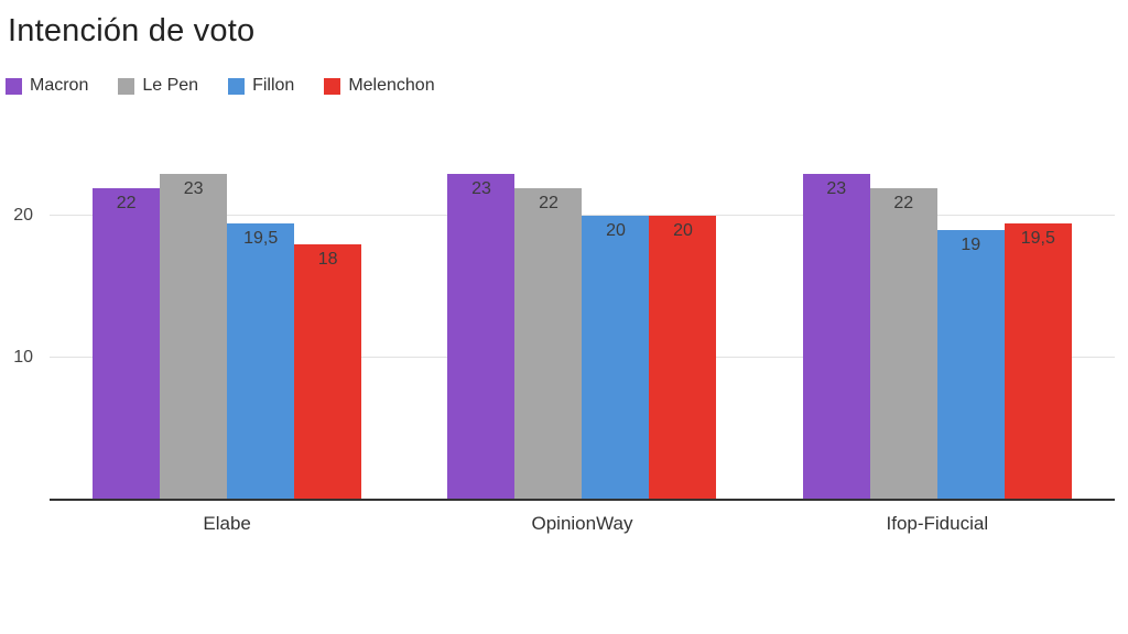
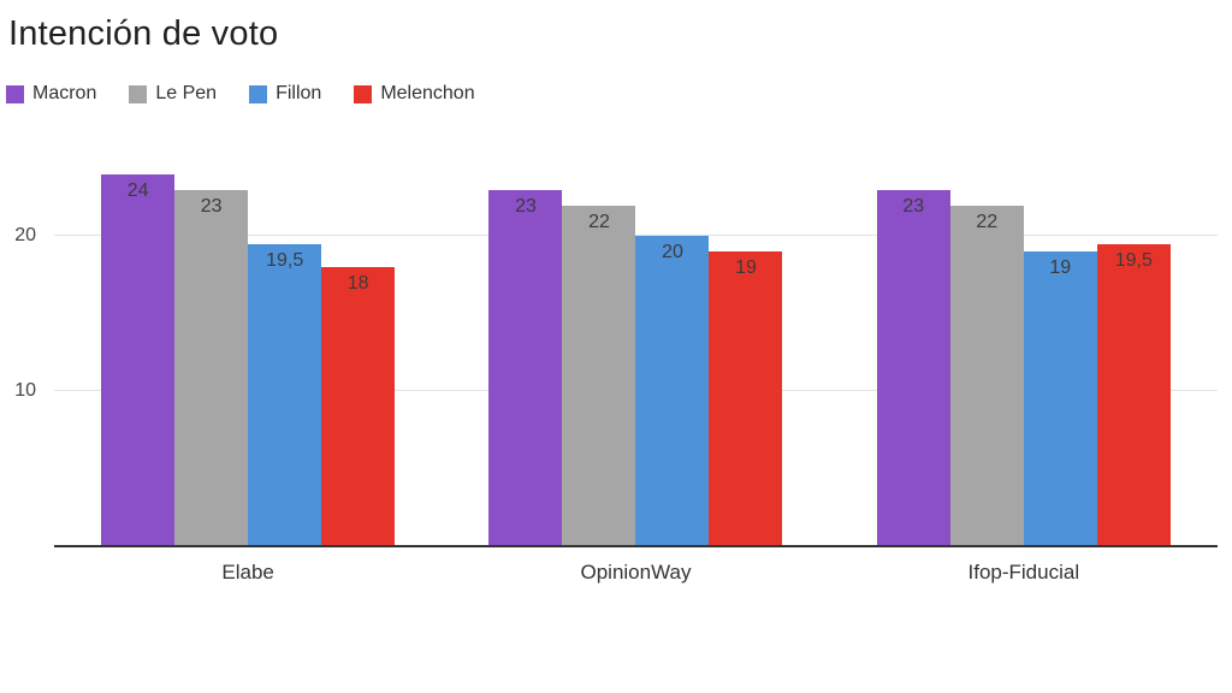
Macron/Elabe: 22 -> 24
Melenchon/OpinionWay: 20 -> 19
